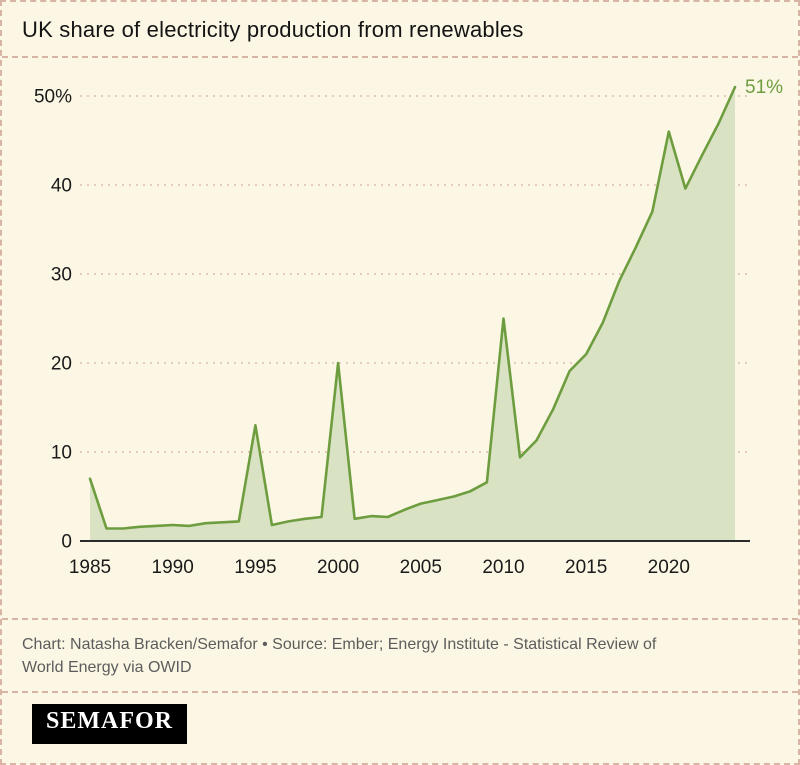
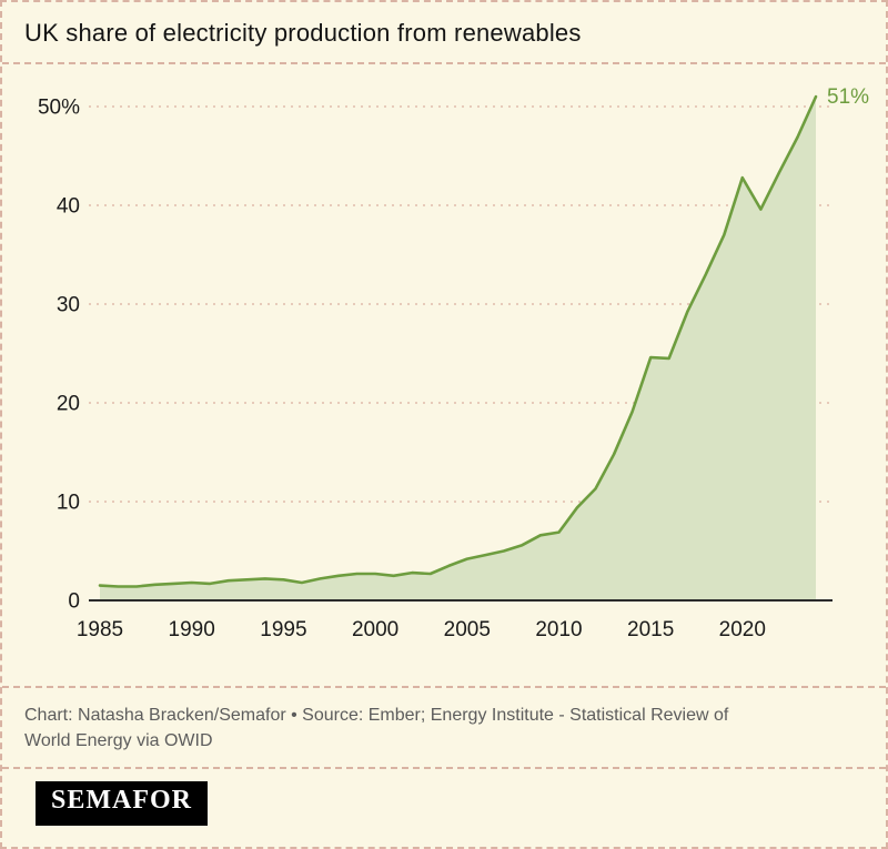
1985: 7% -> 2%
1995: 13% -> 2%
2000: 20% -> 3%
2010: 25% -> 7%
2015: 21% -> 25%
2020: 46% -> 43%
